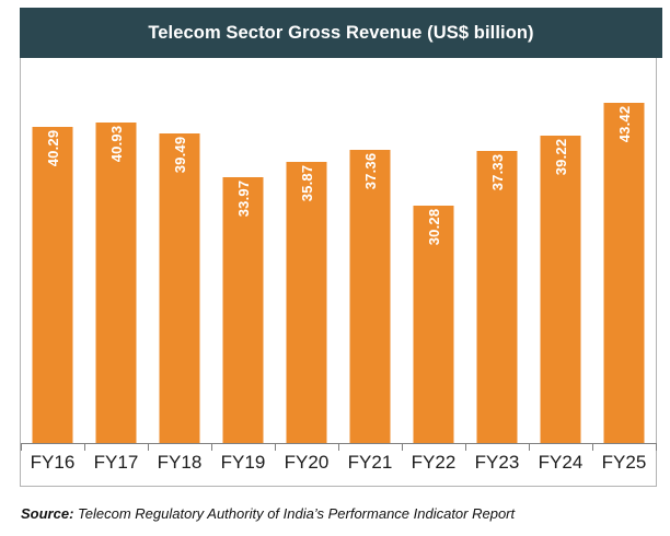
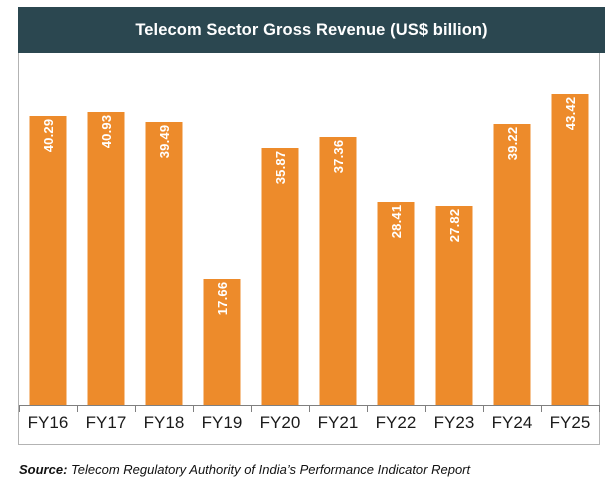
FY19: 33.97 -> 17.66
FY22: 30.28 -> 28.41
FY23: 37.33 -> 27.82
